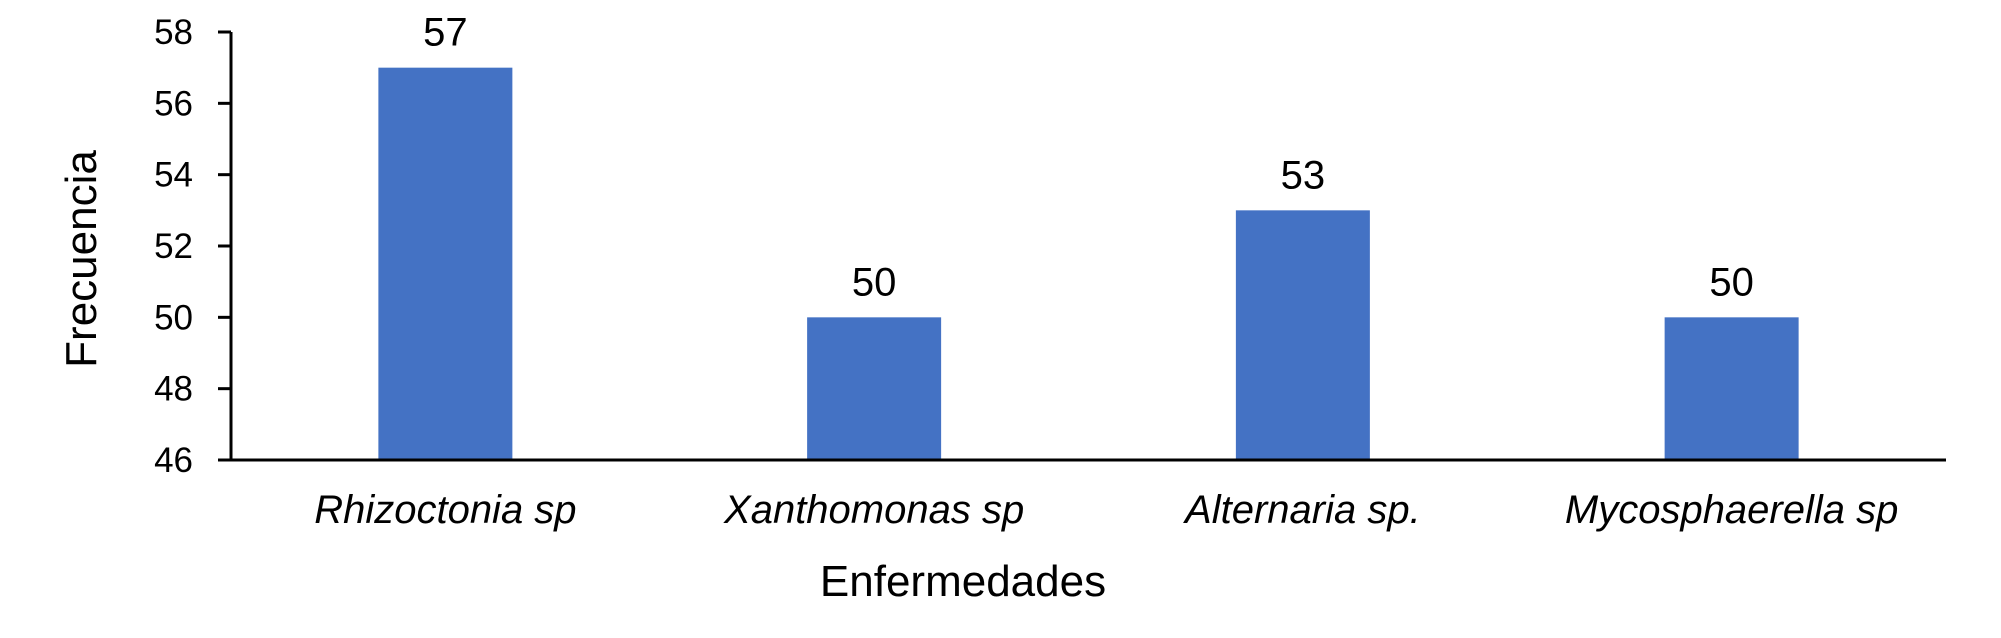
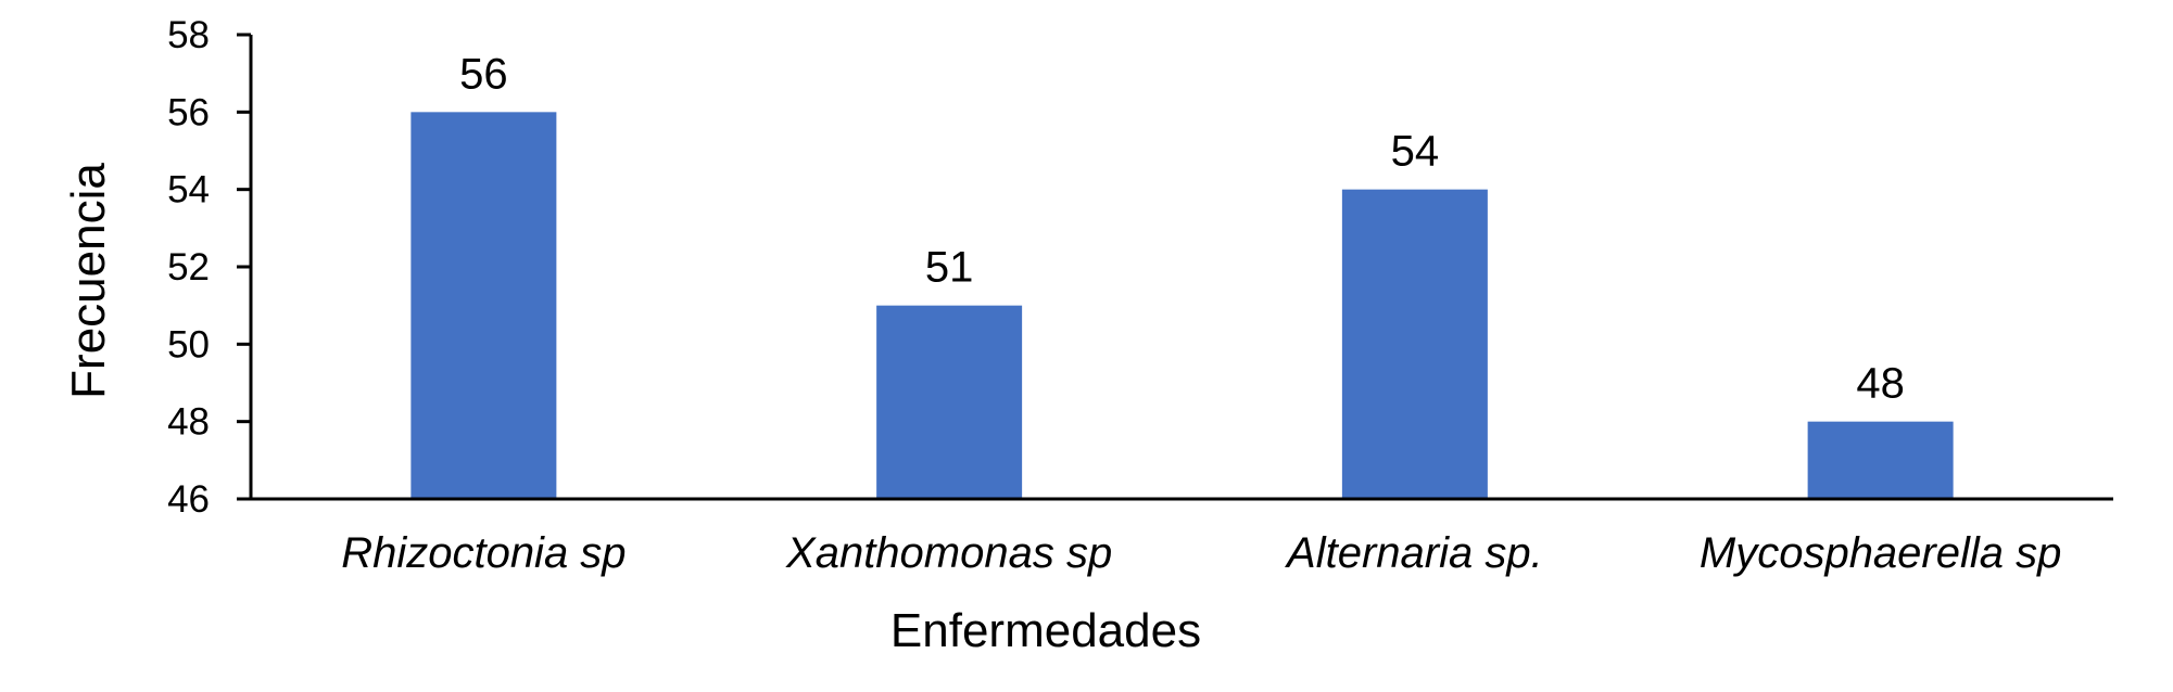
Rhizoctonia sp: 57 -> 56
Xanthomonas sp: 50 -> 51
Alternaria sp.: 53 -> 54
Mycosphaerella sp: 50 -> 48
